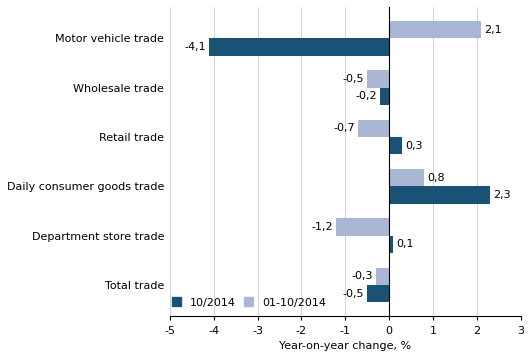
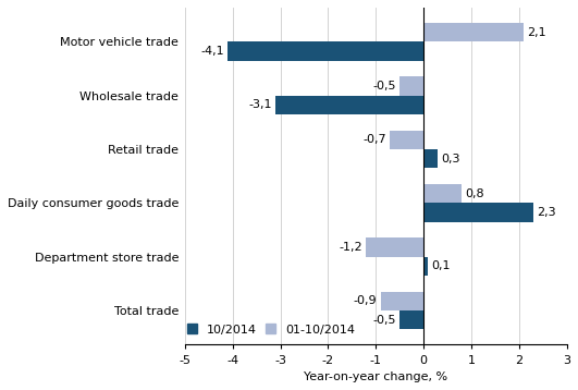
10/2014/Wholesale trade: -0,2 -> -3,1
01-10/2014/Total trade: -0,3 -> -0,9
